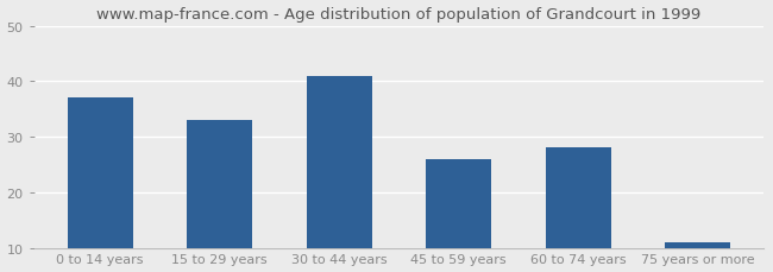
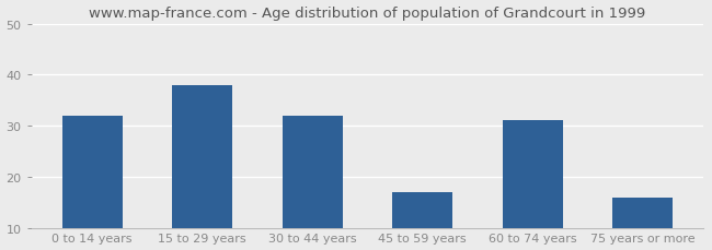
0 to 14 years: 37 -> 32
15 to 29 years: 33 -> 38
30 to 44 years: 41 -> 32
45 to 59 years: 26 -> 17
60 to 74 years: 28 -> 31
75 years or more: 11 -> 16
